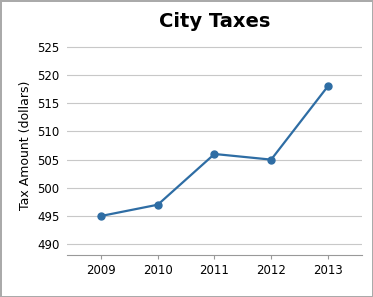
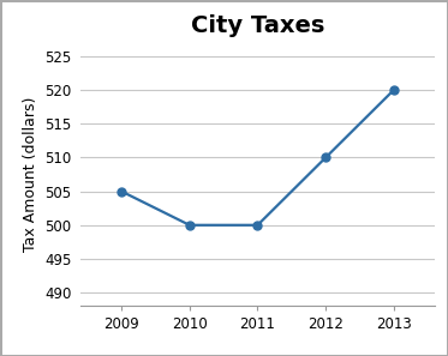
2009: 495 -> 505
2010: 497 -> 500
2011: 506 -> 500
2012: 505 -> 510
2013: 518 -> 520
